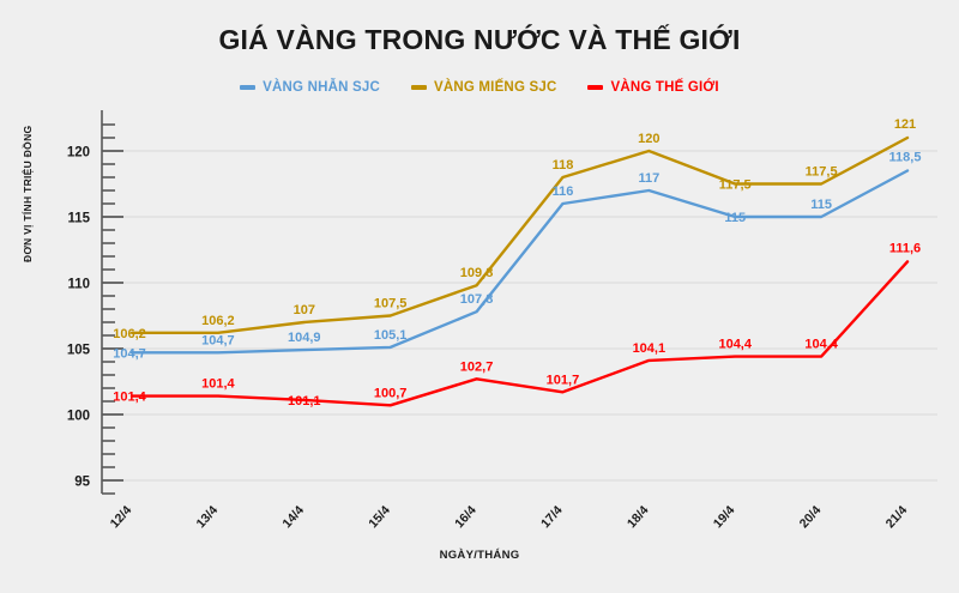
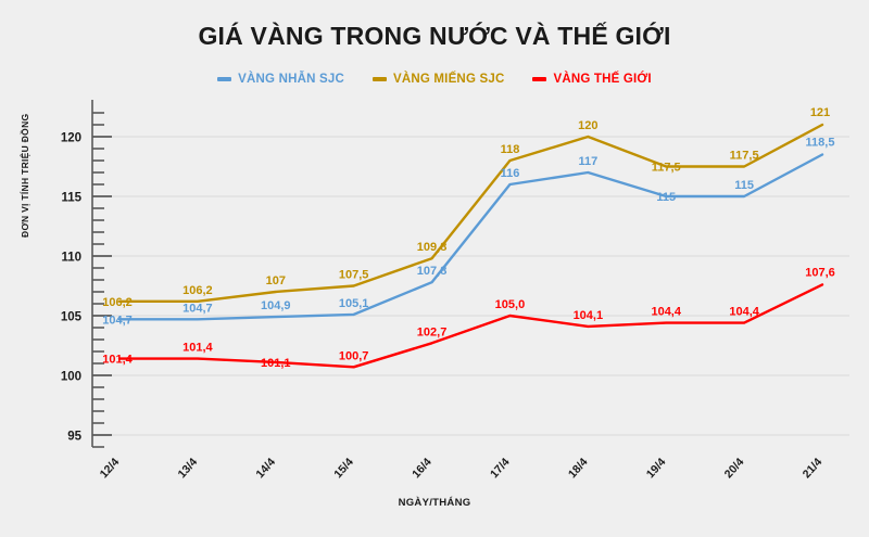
VÀNG THẾ GIỚI/17/4: 101,7 -> 105,0
VÀNG THẾ GIỚI/21/4: 111,6 -> 107,6
